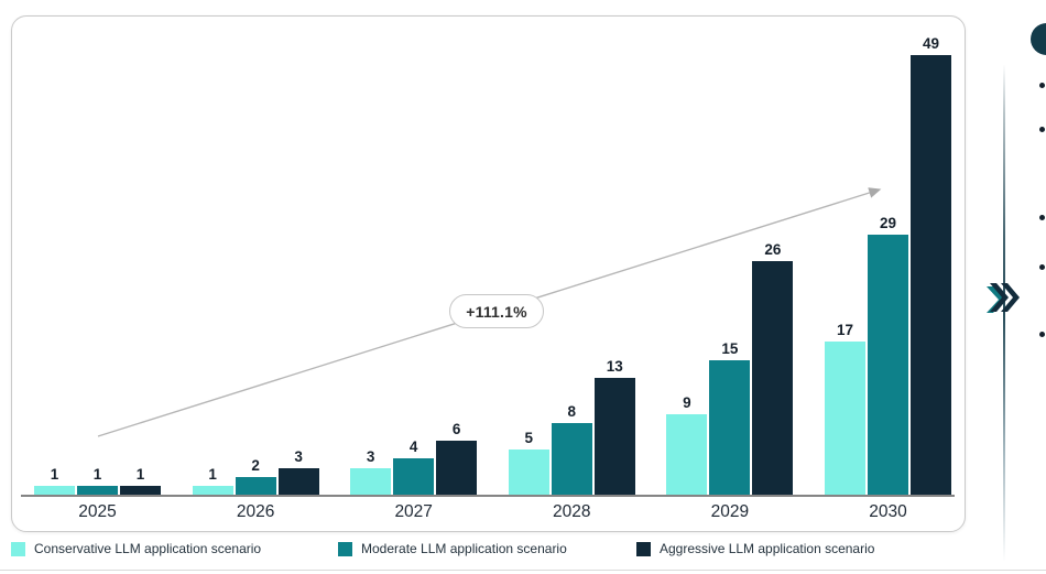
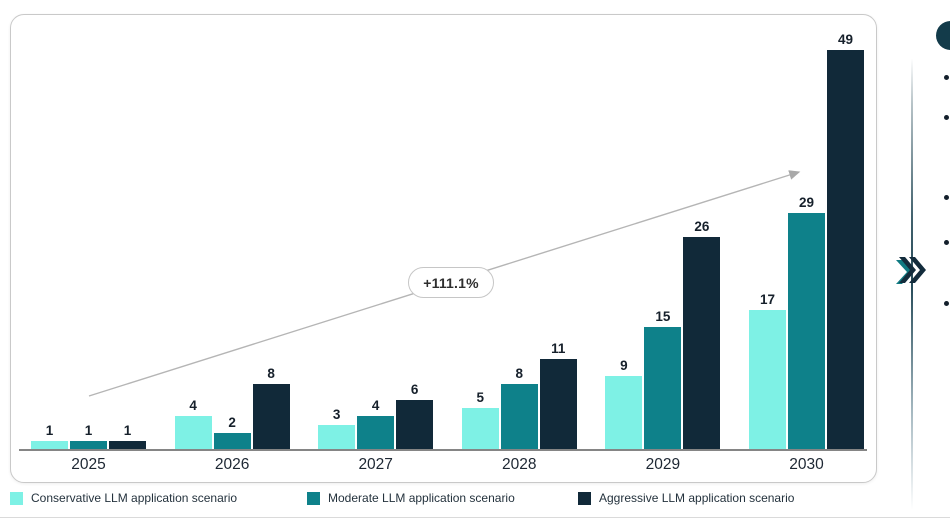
Conservative LLM application scenario/2026: 1 -> 4
Aggressive LLM application scenario/2026: 3 -> 8
Aggressive LLM application scenario/2028: 13 -> 11
